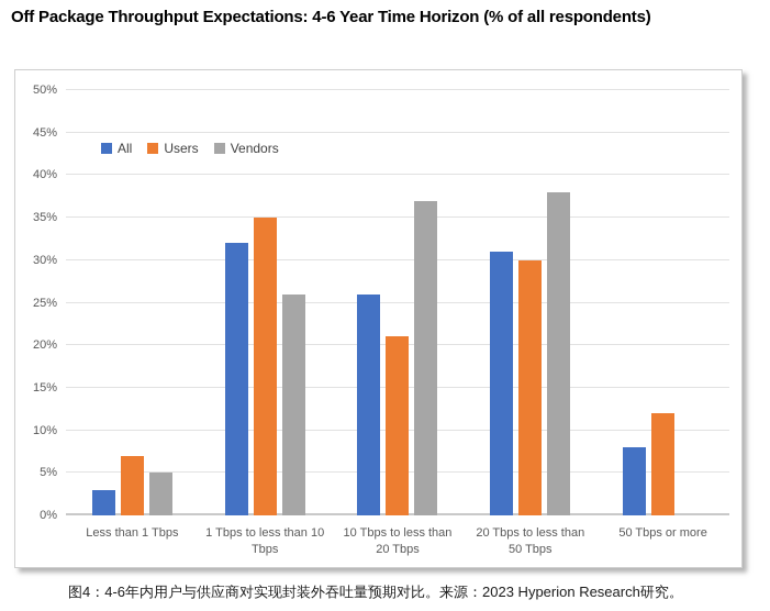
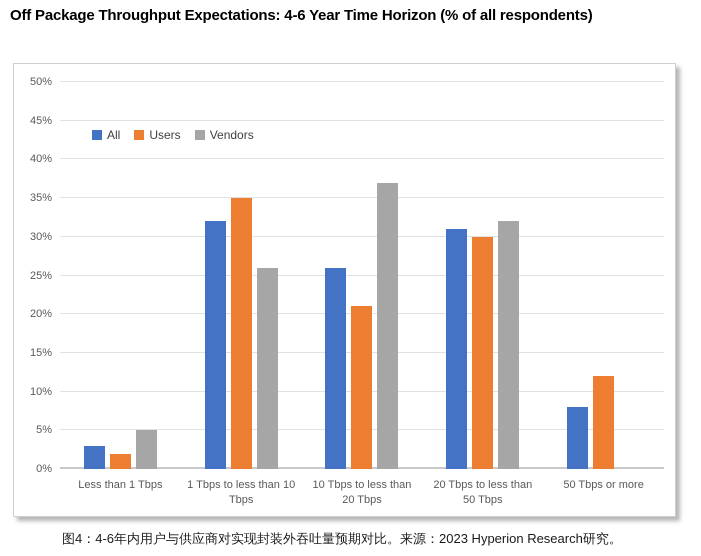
Users/Less than 1 Tbps: 7% -> 2%
Vendors/20 Tbps to less than 50 Tbps: 38% -> 32%
